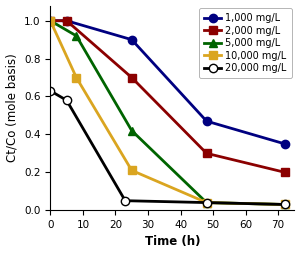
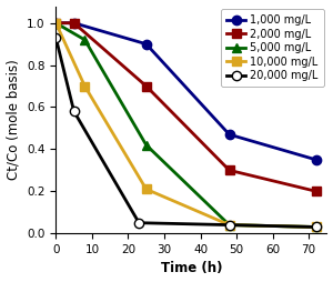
20,000 mg/L/0: 0.63 -> 0.93
